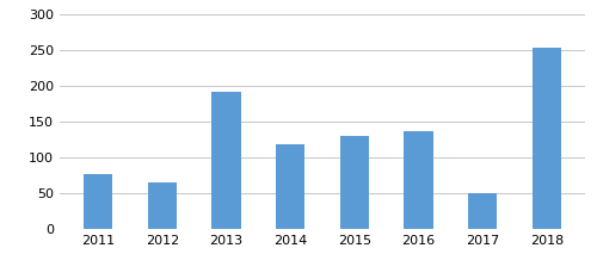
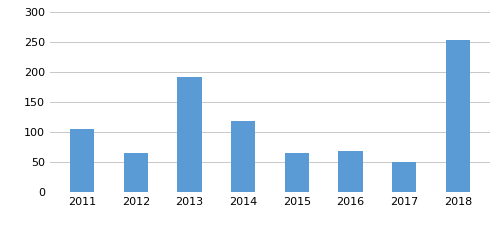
2011: 76 -> 104
2015: 130 -> 65
2016: 136 -> 68
